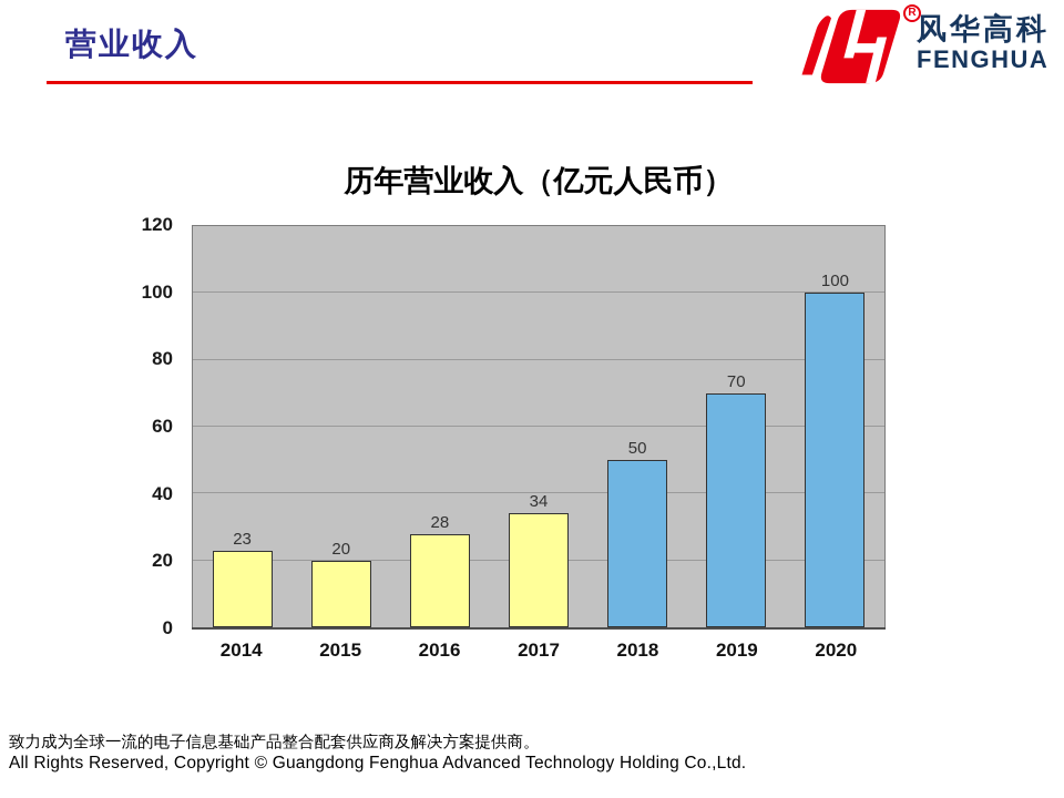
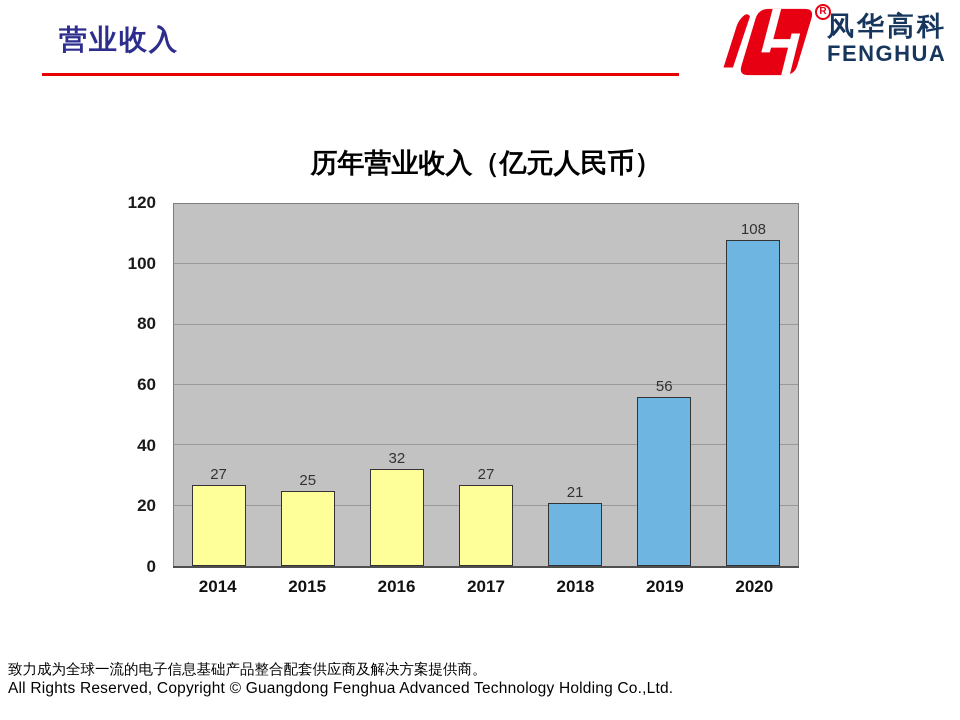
2014: 23 -> 27
2015: 20 -> 25
2016: 28 -> 32
2017: 34 -> 27
2018: 50 -> 21
2019: 70 -> 56
2020: 100 -> 108
